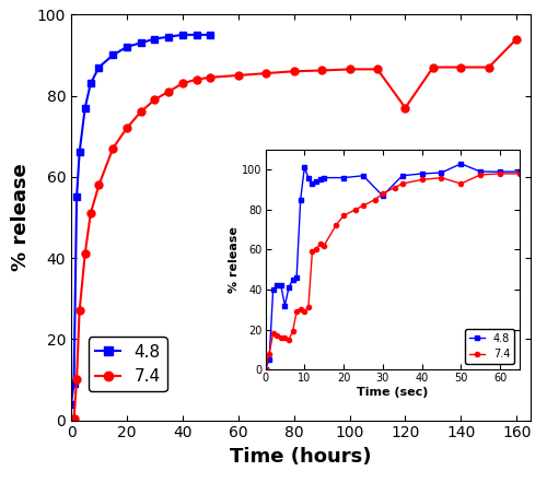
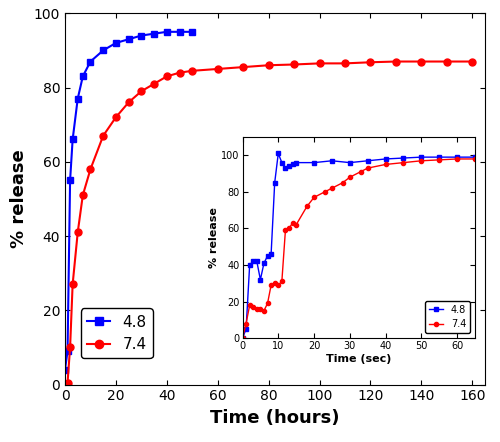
7.4/120: 77.0 -> 86.8
7.4/160: 94.0 -> 87.0
4.8/30: 87 -> 96
4.8/50: 103 -> 99
7.4/50: 93 -> 97
